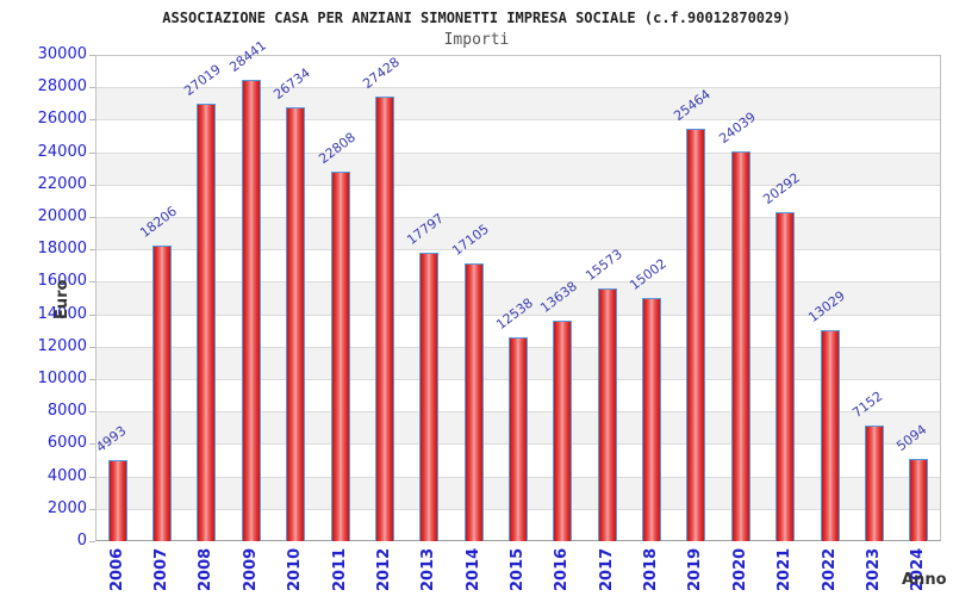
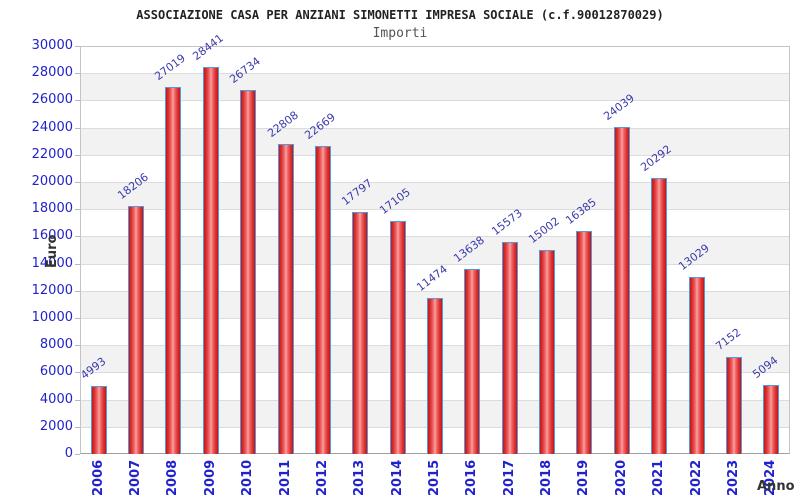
2012: 27428 -> 22669
2015: 12538 -> 11474
2019: 25464 -> 16385
